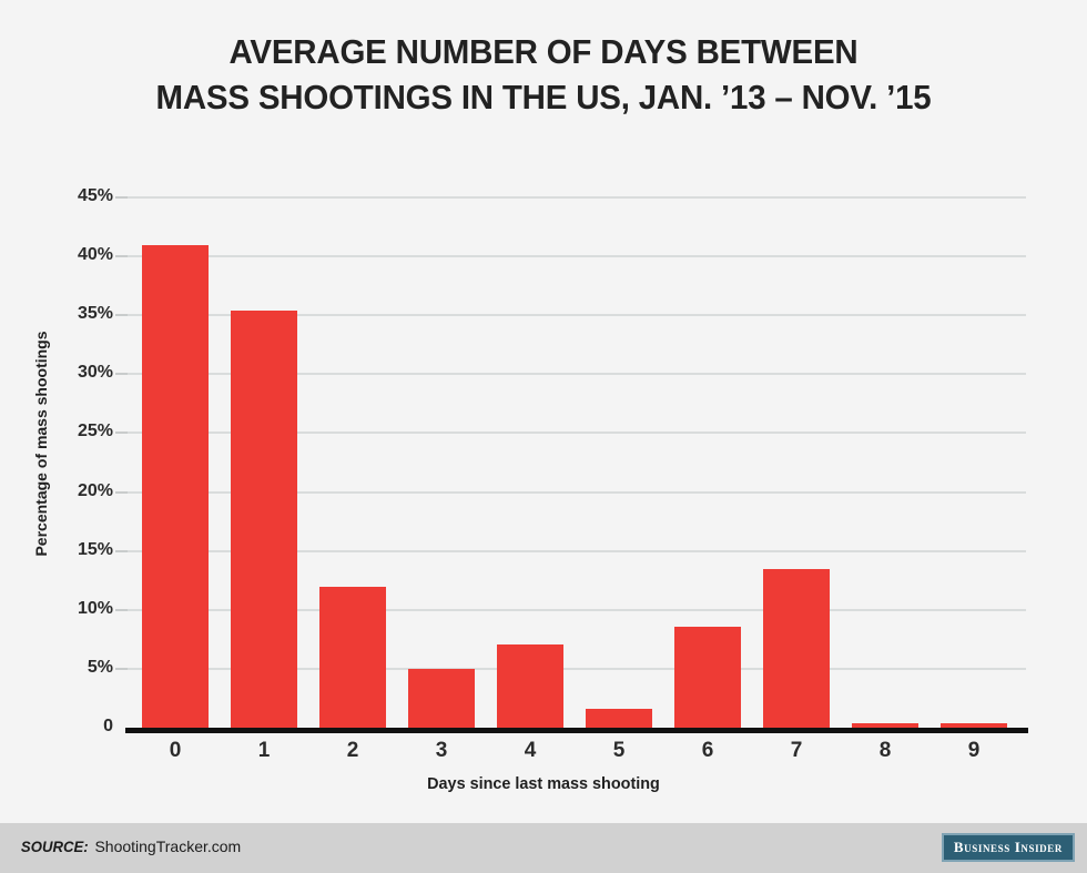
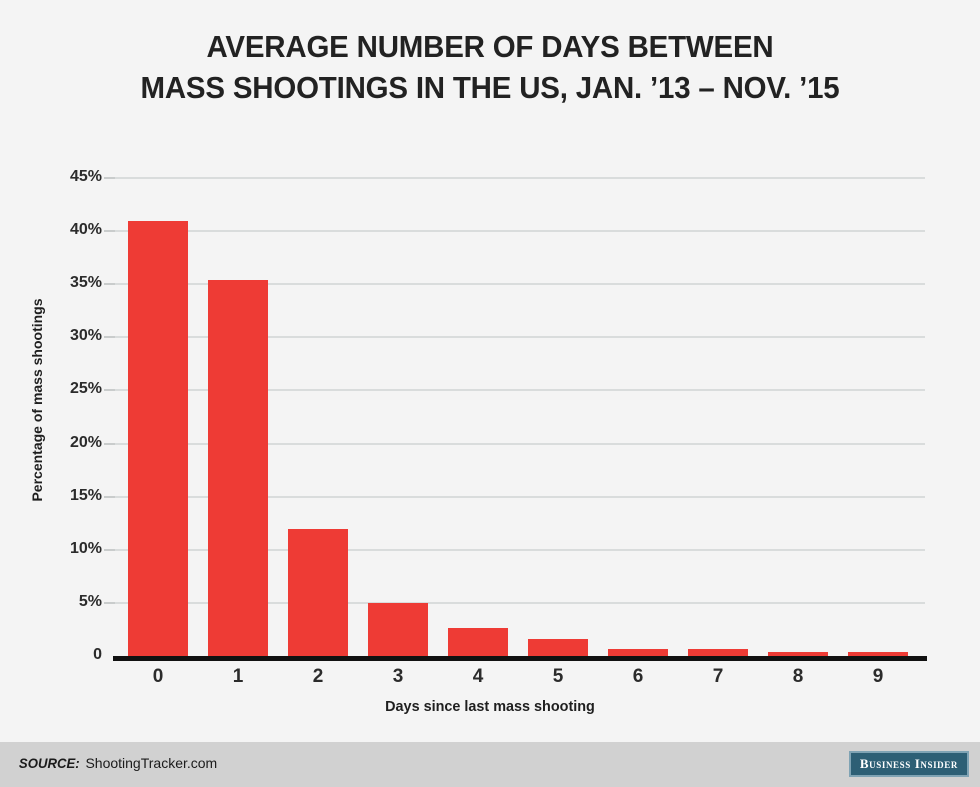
4: 7.1% -> 2.6%
6: 8.6% -> 0.7%
7: 13.5% -> 0.7%
